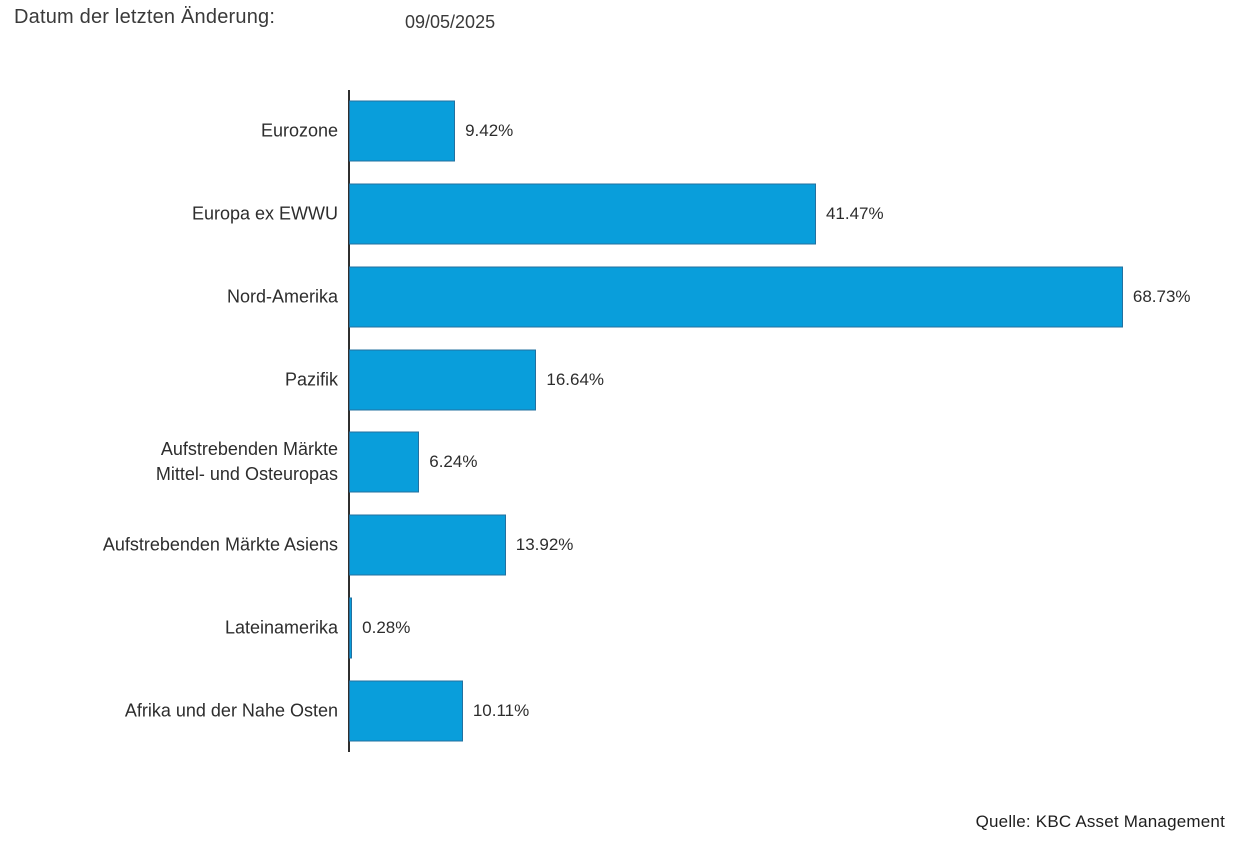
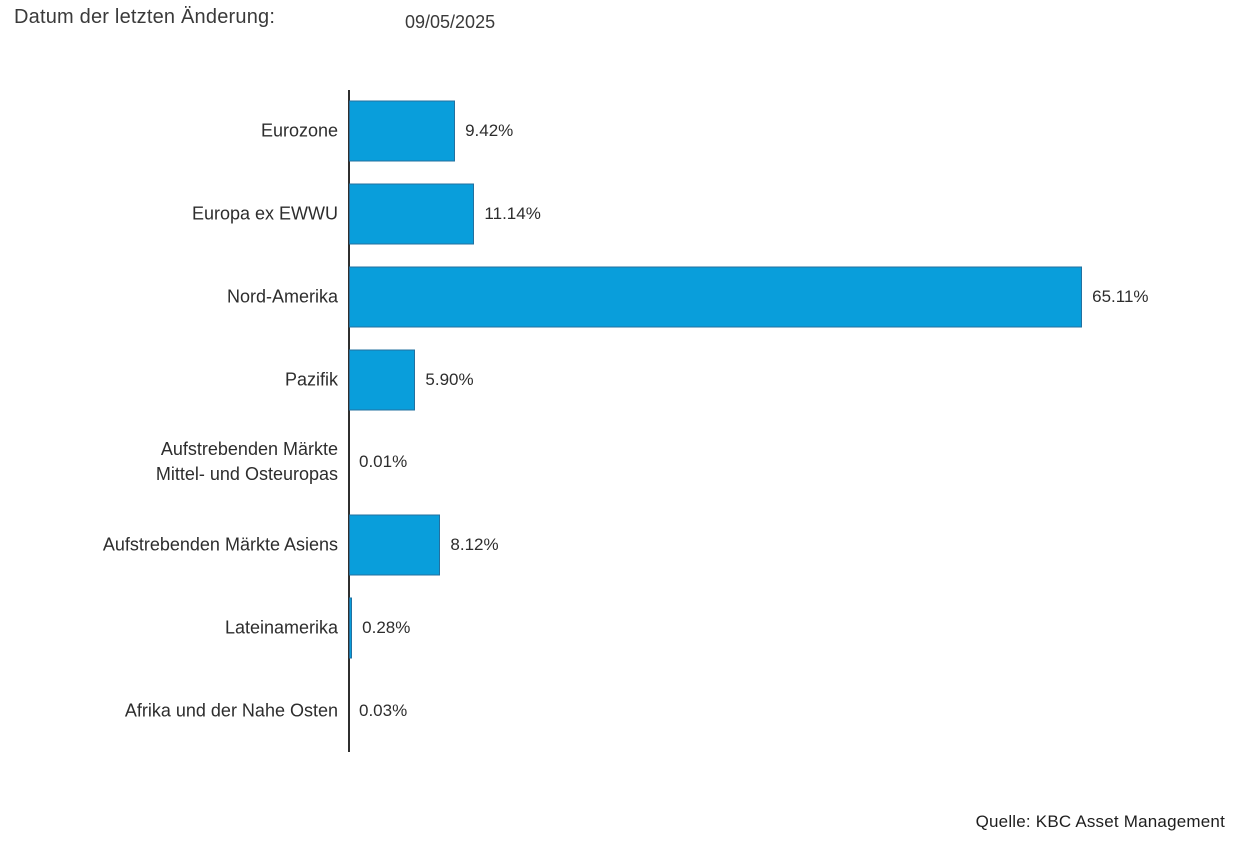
Europa ex EWWU: 41.47% -> 11.14%
Nord-Amerika: 68.73% -> 65.11%
Pazifik: 16.64% -> 5.90%
Aufstrebenden Märkte Mittel- und Osteuropas: 6.24% -> 0.01%
Aufstrebenden Märkte Asiens: 13.92% -> 8.12%
Afrika und der Nahe Osten: 10.11% -> 0.03%
